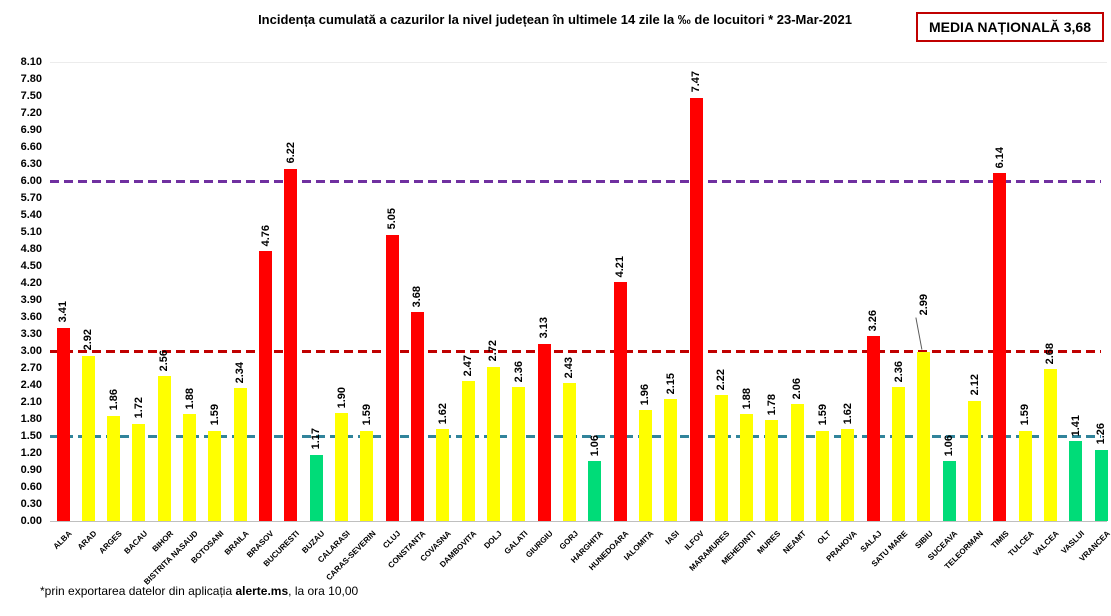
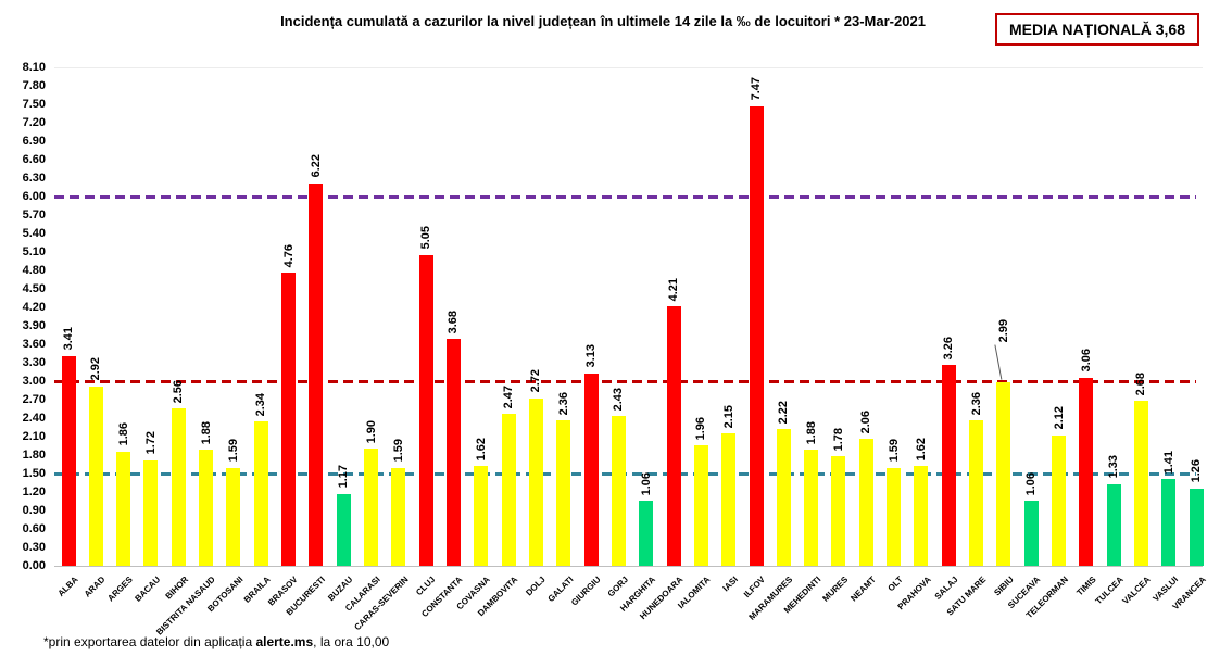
TIMIS: 6.14 -> 3.06
TULCEA: 1.59 -> 1.33
